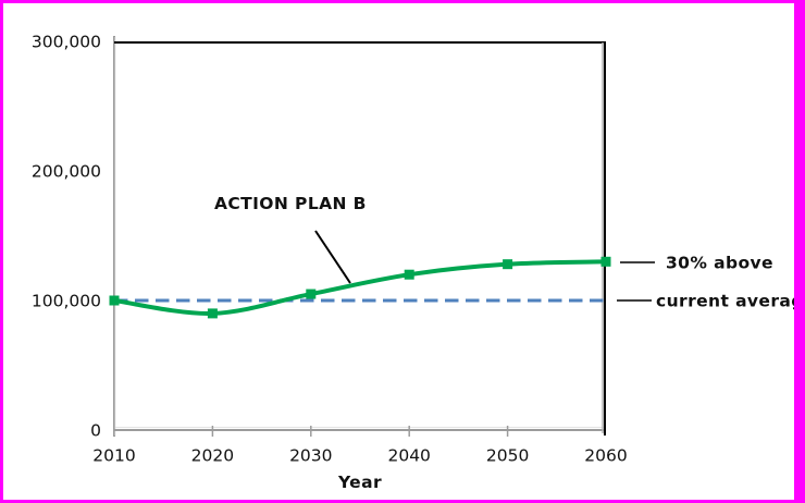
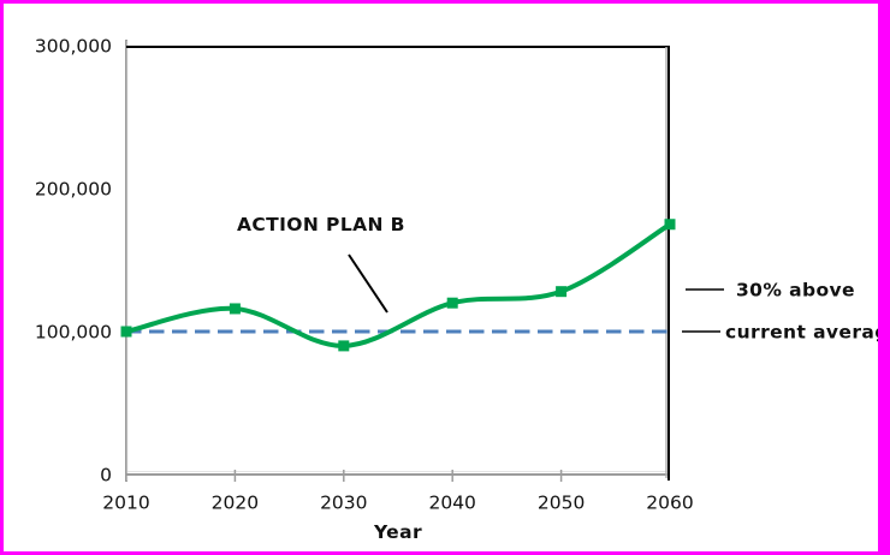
2020: 90000 -> 116000
2030: 105000 -> 90000
2060: 130000 -> 175000
